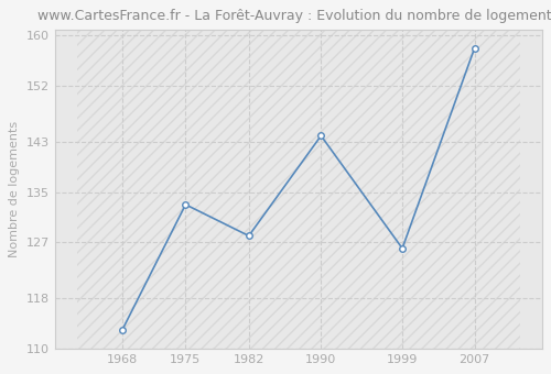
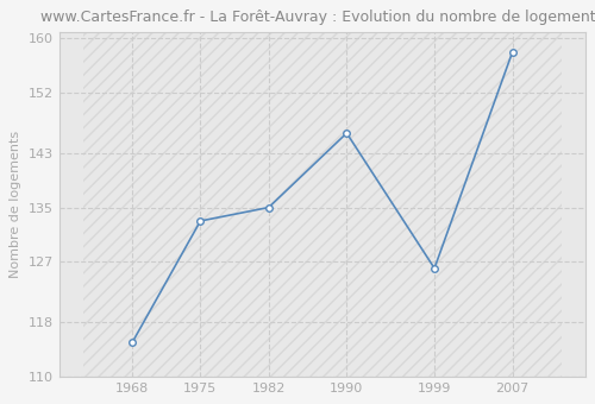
1968: 113 -> 115
1982: 128 -> 135
1990: 144 -> 146
